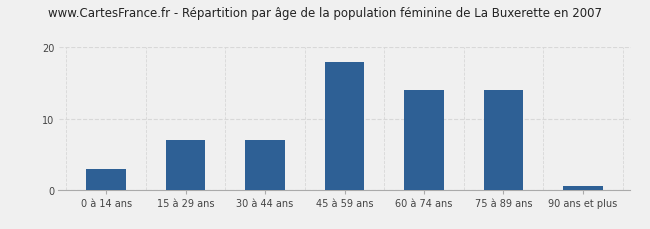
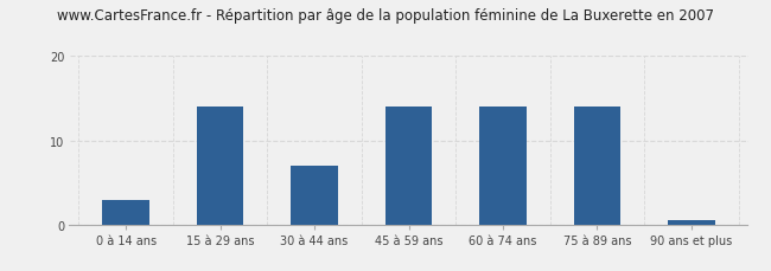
15 à 29 ans: 7.0 -> 14.0
45 à 59 ans: 18.0 -> 14.0
